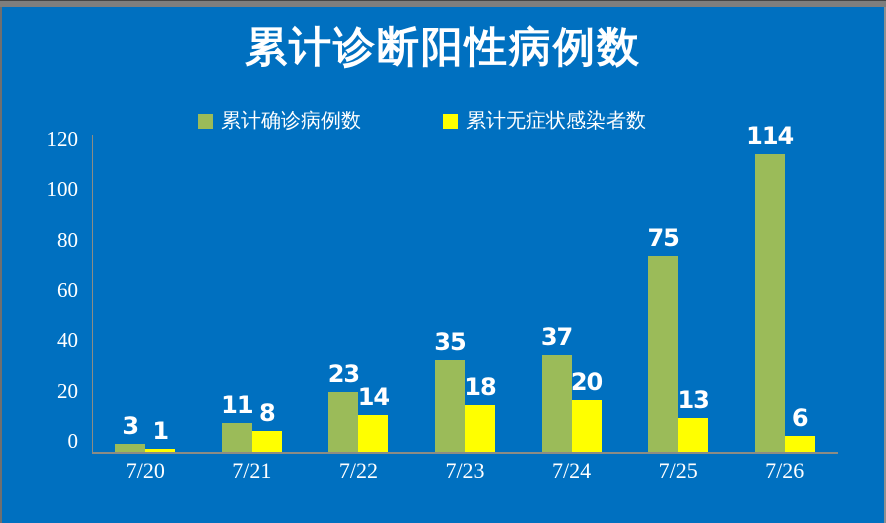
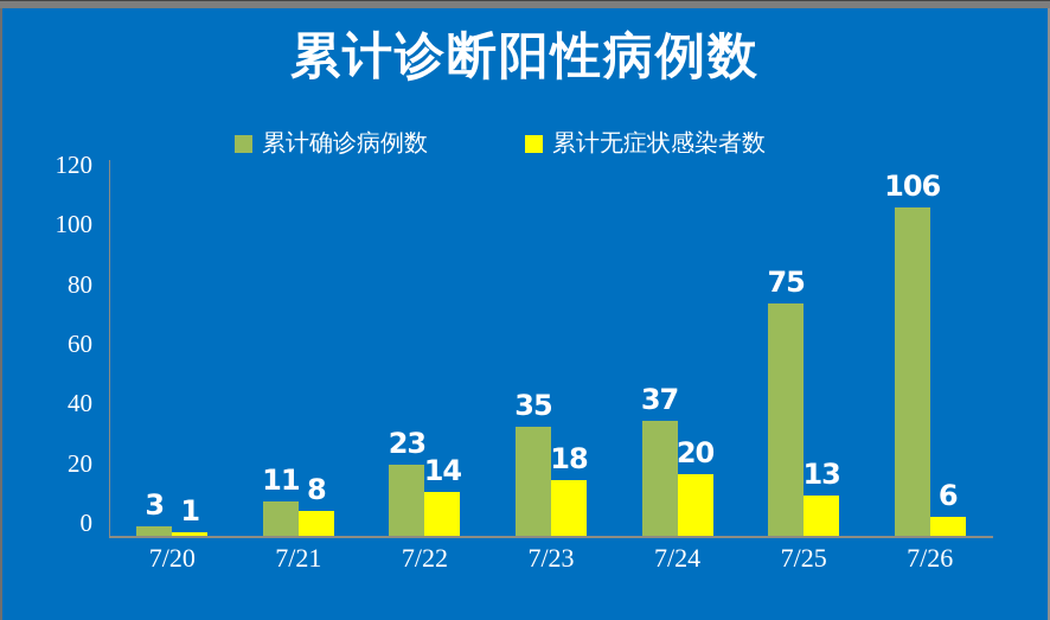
累计确诊病例数/7/26: 114 -> 106
